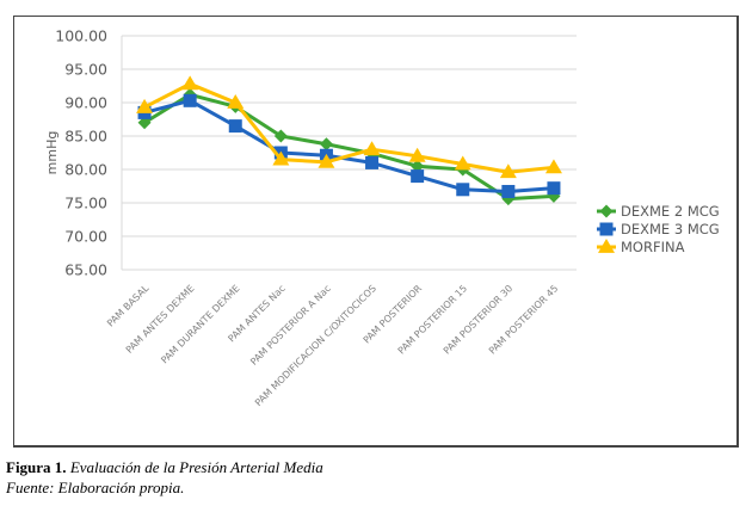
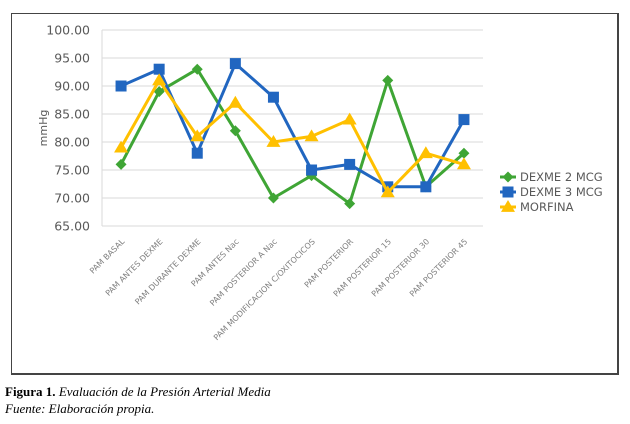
DEXME 2 MCG/PAM BASAL: 87 -> 76
DEXME 3 MCG/PAM BASAL: 88 -> 90
MORFINA/PAM BASAL: 89 -> 79
DEXME 2 MCG/PAM ANTES DEXME: 91 -> 89
DEXME 3 MCG/PAM ANTES DEXME: 90 -> 93
MORFINA/PAM ANTES DEXME: 93 -> 91
DEXME 2 MCG/PAM DURANTE DEXME: 89 -> 93
DEXME 3 MCG/PAM DURANTE DEXME: 86 -> 78
MORFINA/PAM DURANTE DEXME: 90 -> 81
DEXME 2 MCG/PAM ANTES Nac: 85 -> 82
DEXME 3 MCG/PAM ANTES Nac: 82 -> 94
MORFINA/PAM ANTES Nac: 82 -> 87
DEXME 2 MCG/PAM POSTERIOR A Nac: 84 -> 70
DEXME 3 MCG/PAM POSTERIOR A Nac: 82 -> 88
MORFINA/PAM POSTERIOR A Nac: 81 -> 80
DEXME 2 MCG/PAM MODIFICACION C/OXITOCICOS: 82 -> 74
DEXME 3 MCG/PAM MODIFICACION C/OXITOCICOS: 81 -> 75
MORFINA/PAM MODIFICACION C/OXITOCICOS: 83 -> 81
DEXME 2 MCG/PAM POSTERIOR: 80 -> 69
DEXME 3 MCG/PAM POSTERIOR: 79 -> 76
MORFINA/PAM POSTERIOR: 82 -> 84
DEXME 2 MCG/PAM POSTERIOR 15: 80 -> 91
DEXME 3 MCG/PAM POSTERIOR 15: 77 -> 72
MORFINA/PAM POSTERIOR 15: 81 -> 71
DEXME 2 MCG/PAM POSTERIOR 30: 76 -> 72
DEXME 3 MCG/PAM POSTERIOR 30: 77 -> 72
MORFINA/PAM POSTERIOR 30: 80 -> 78
DEXME 2 MCG/PAM POSTERIOR 45: 76 -> 78
DEXME 3 MCG/PAM POSTERIOR 45: 77 -> 84
MORFINA/PAM POSTERIOR 45: 80 -> 76
